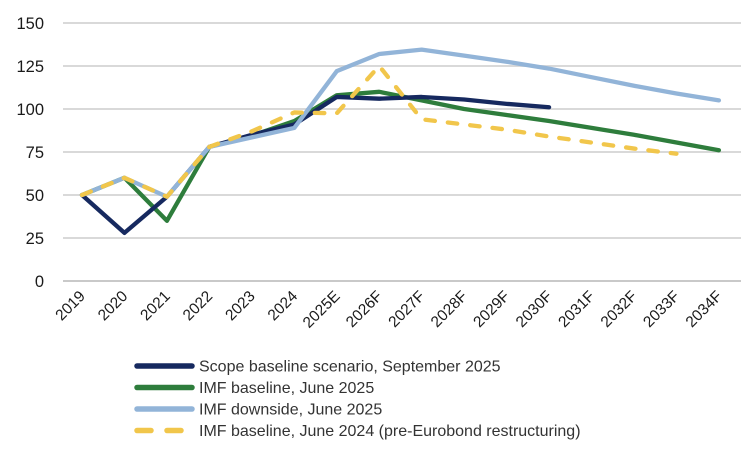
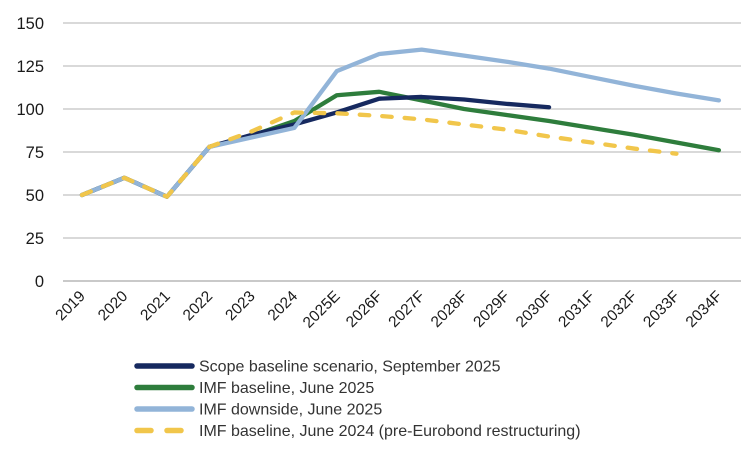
Scope baseline scenario, September 2025/2020: 28 -> 60
IMF baseline, June 2025/2021: 35 -> 49
Scope baseline scenario, September 2025/2025E: 107 -> 98
IMF baseline, June 2024 (pre-Eurobond restructuring)/2026F: 125 -> 96
